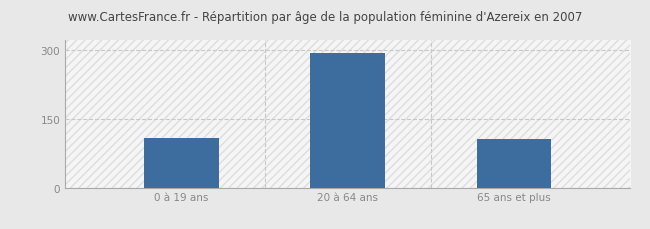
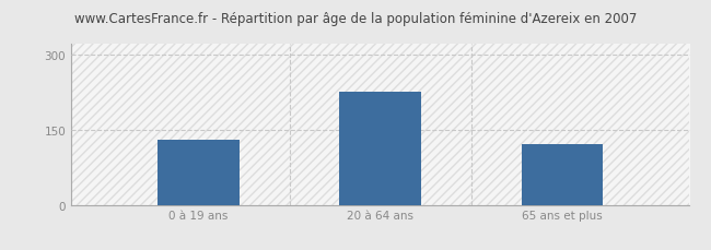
0 à 19 ans: 108 -> 130
20 à 64 ans: 293 -> 225
65 ans et plus: 105 -> 120
